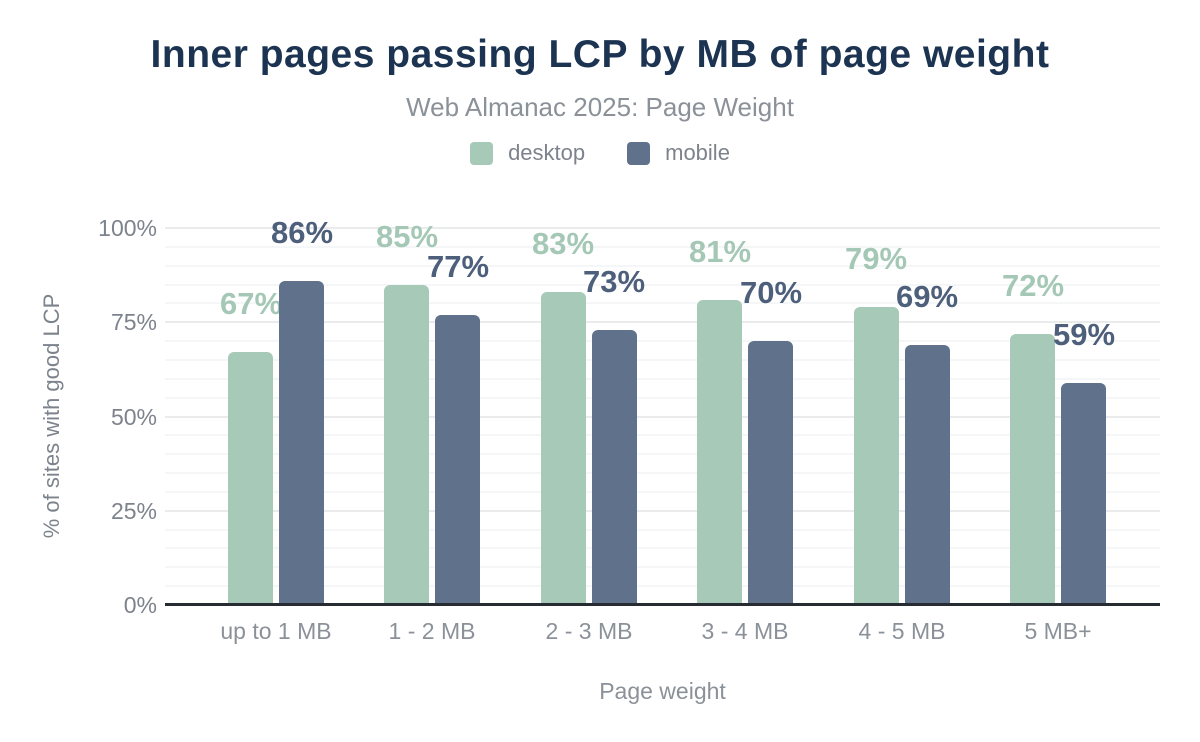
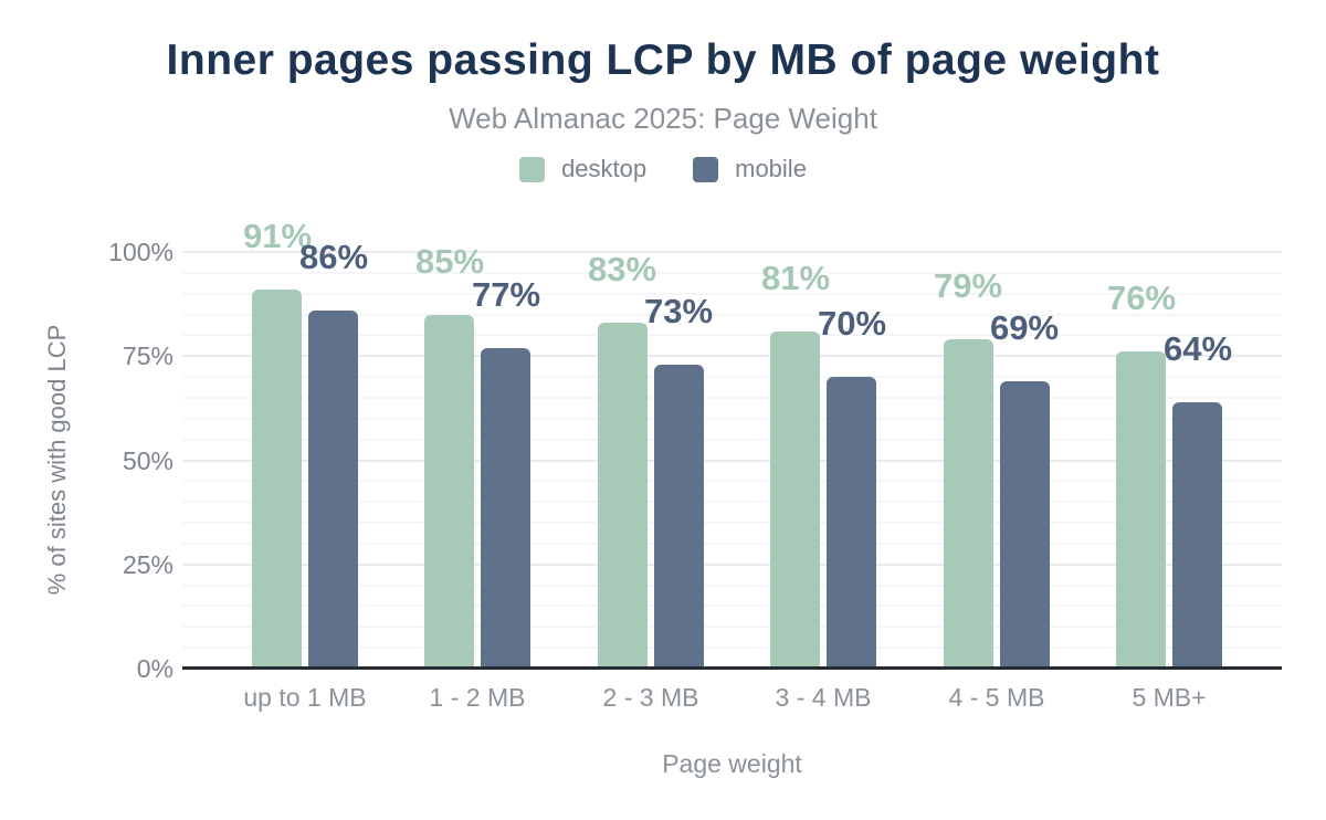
desktop/up to 1 MB: 67% -> 91%
desktop/5 MB+: 72% -> 76%
mobile/5 MB+: 59% -> 64%
